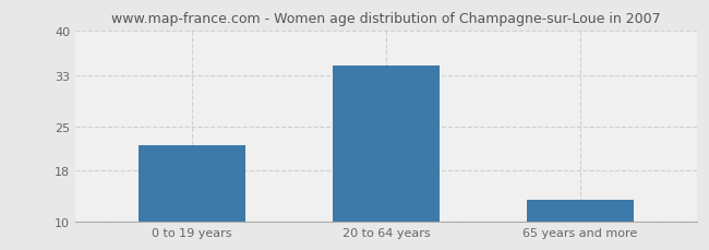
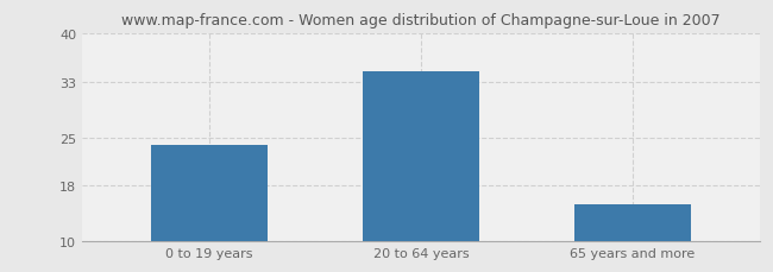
0 to 19 years: 22.0 -> 24.0
65 years and more: 13.5 -> 15.4
